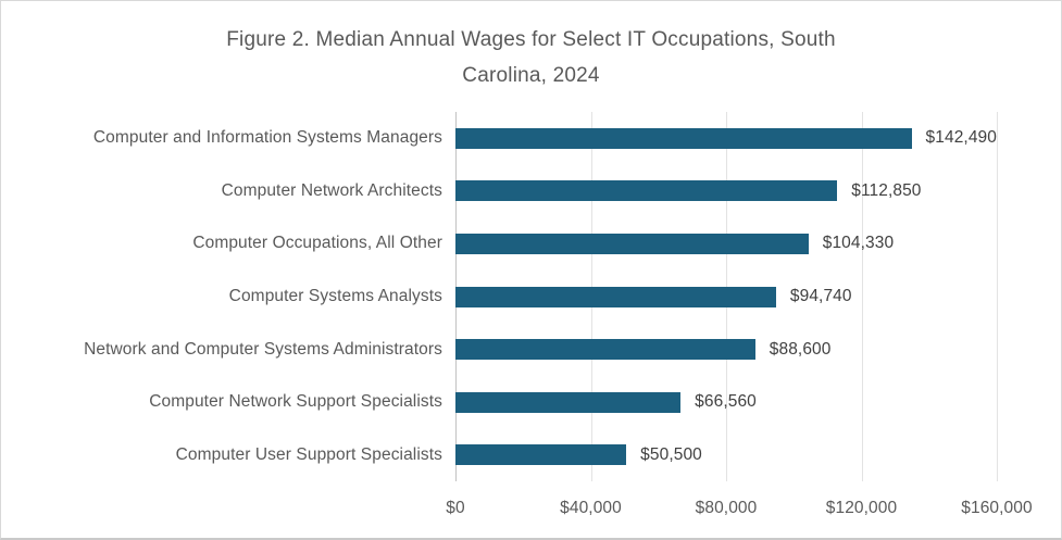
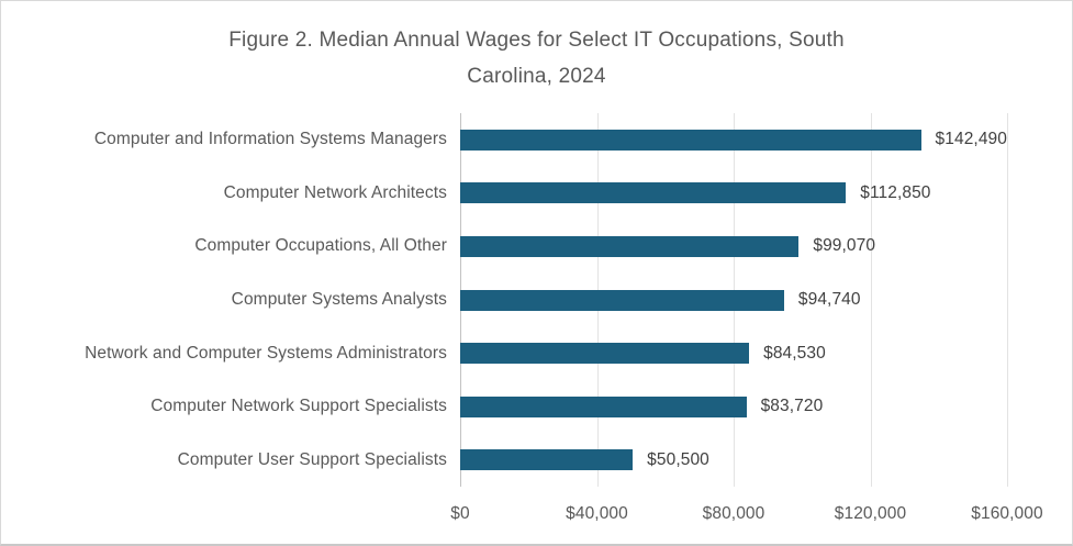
Computer Occupations, All Other: $104,330 -> $99,070
Network and Computer Systems Administrators: $88,600 -> $84,530
Computer Network Support Specialists: $66,560 -> $83,720
